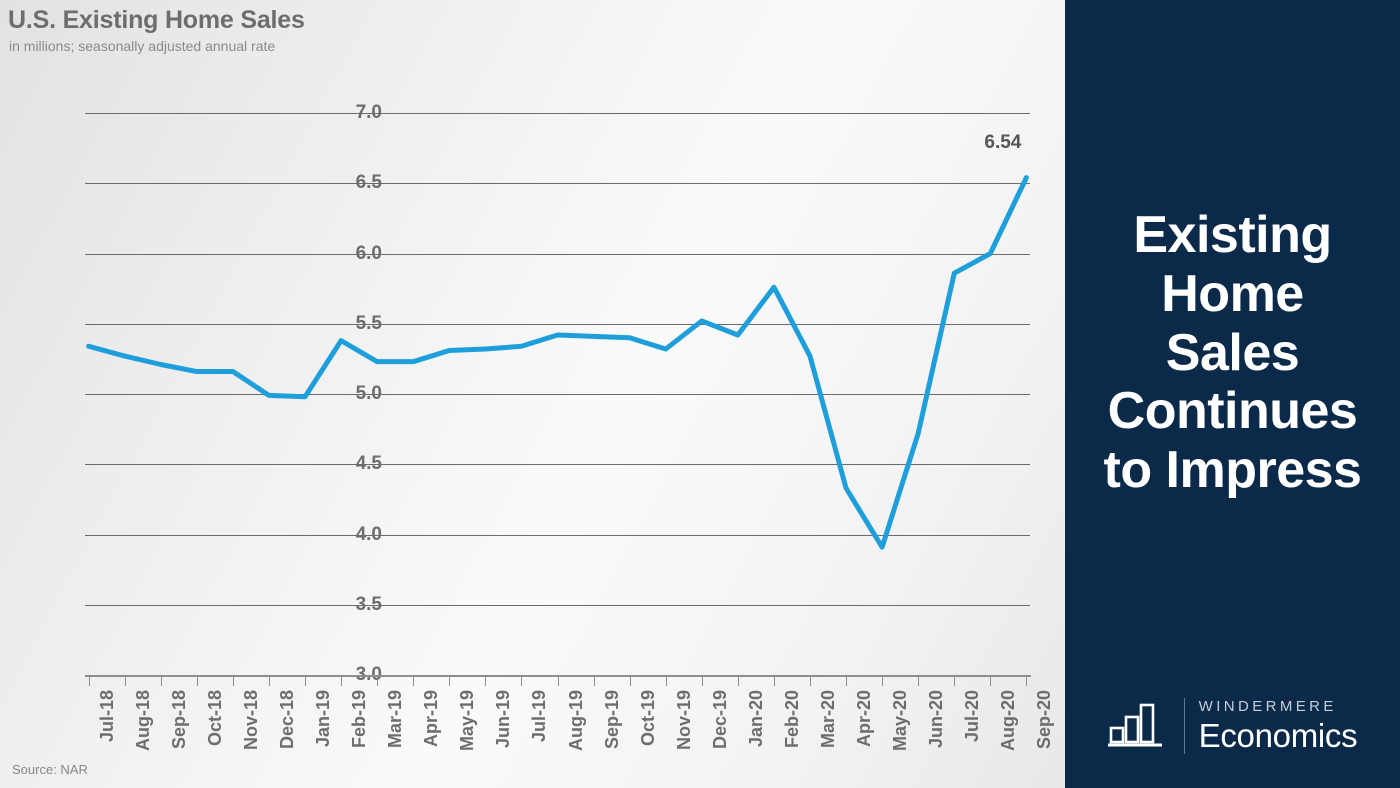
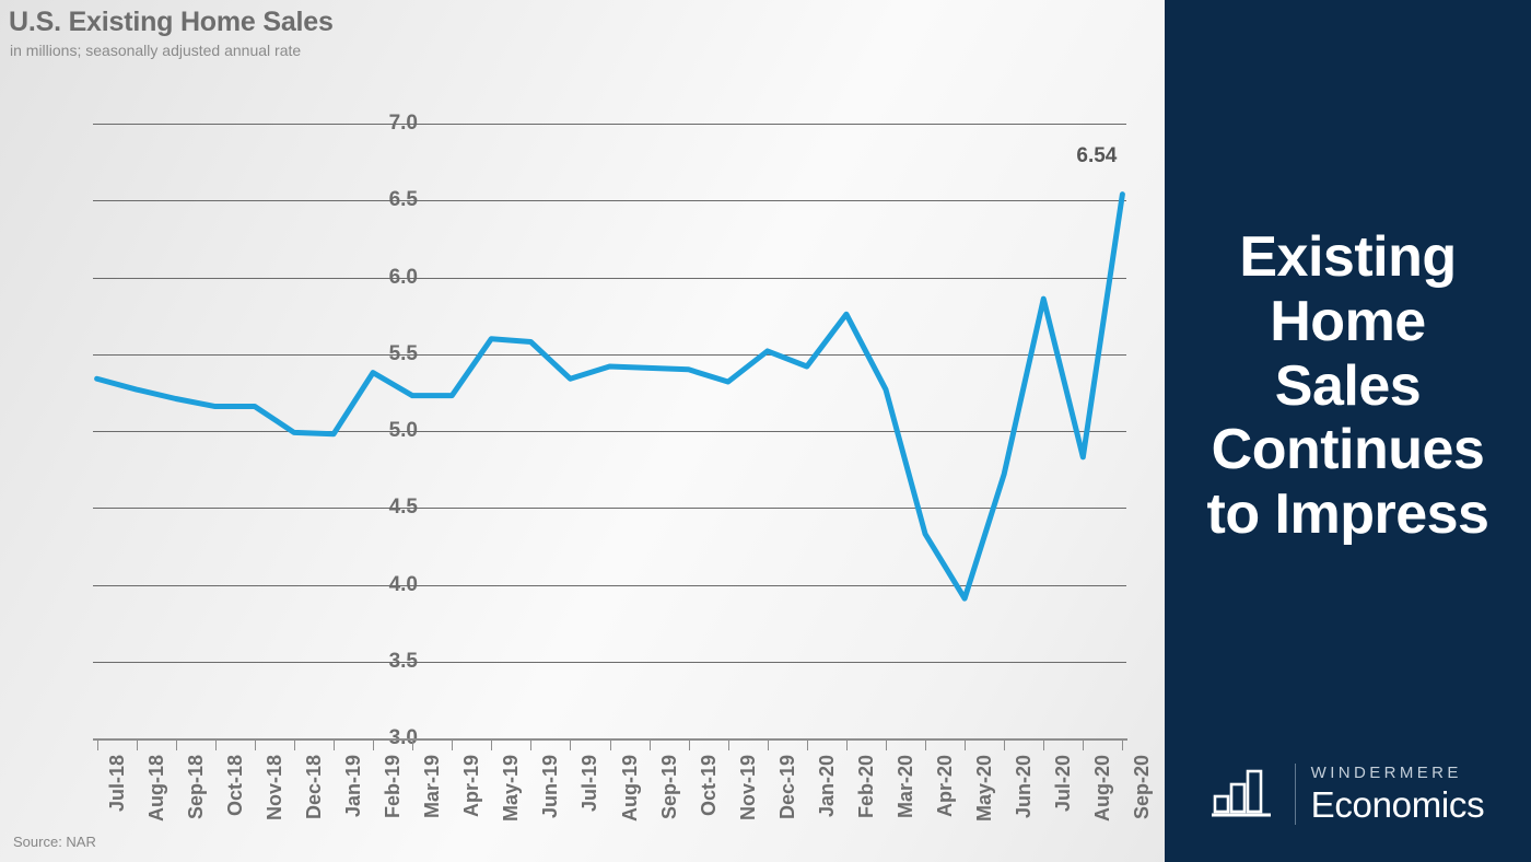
May-19: 5.31 -> 5.60
Jun-19: 5.32 -> 5.58
Aug-20: 6.00 -> 4.83
